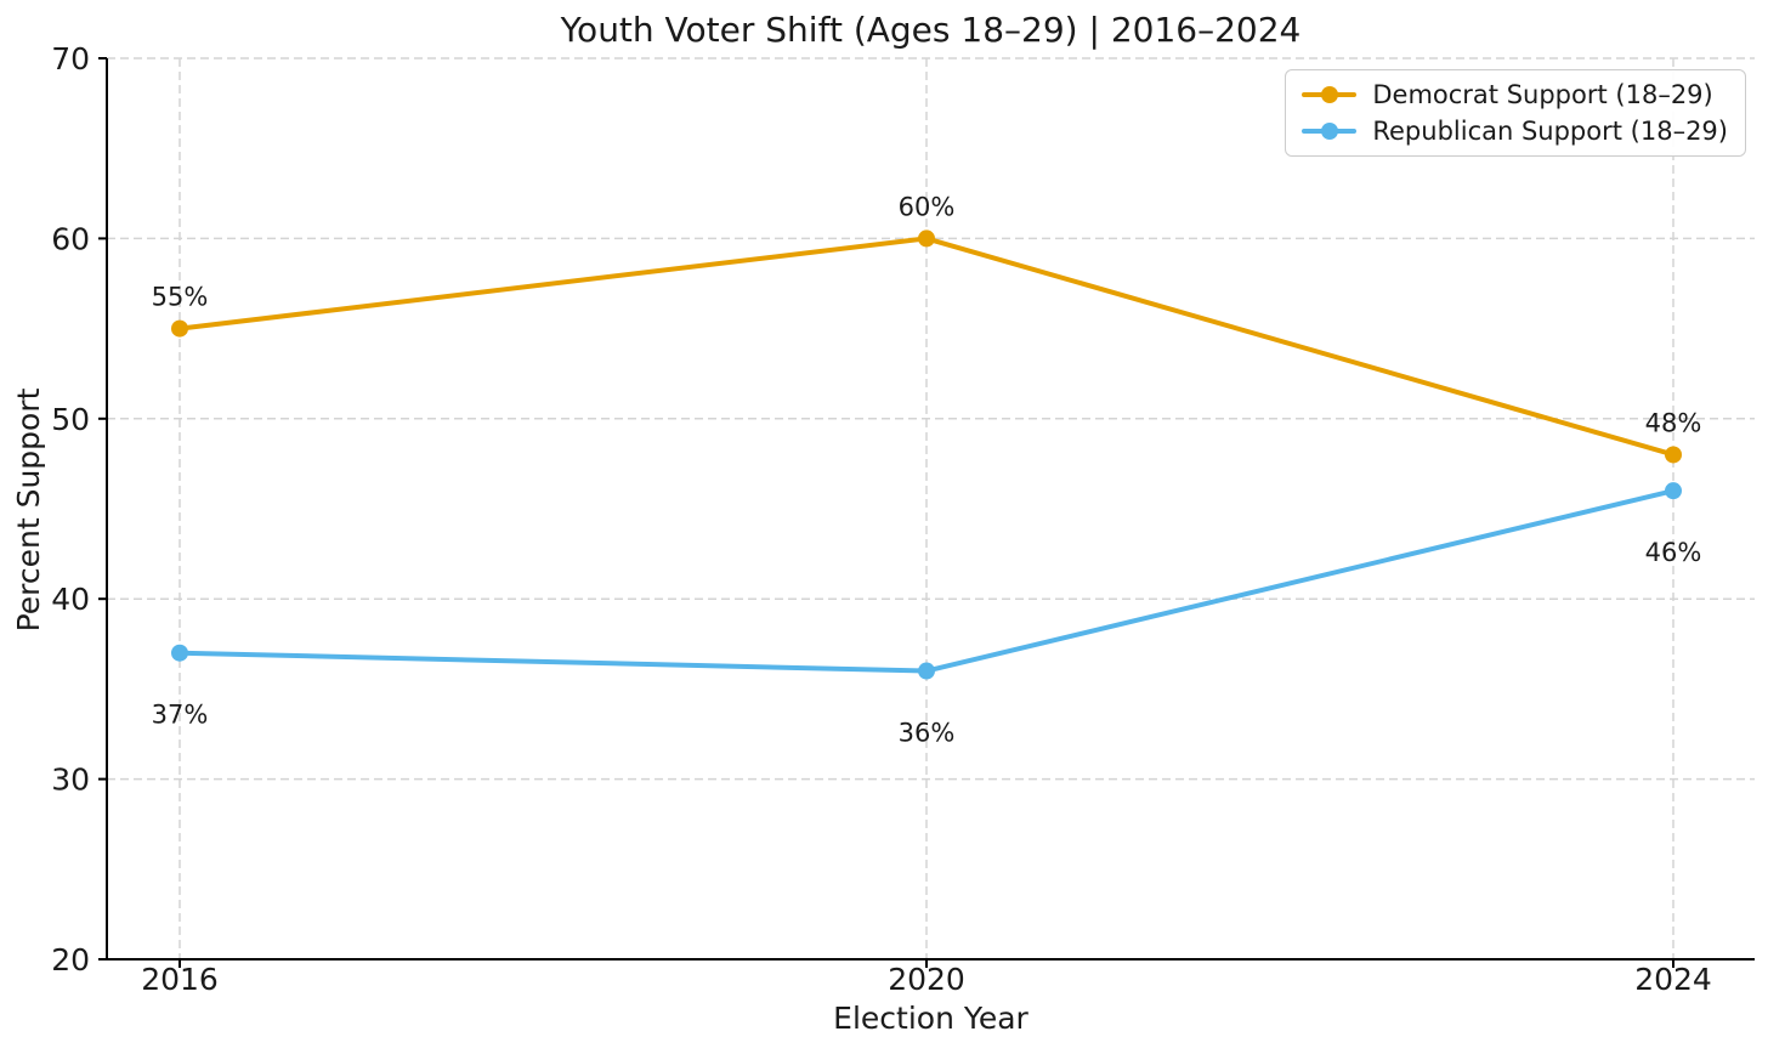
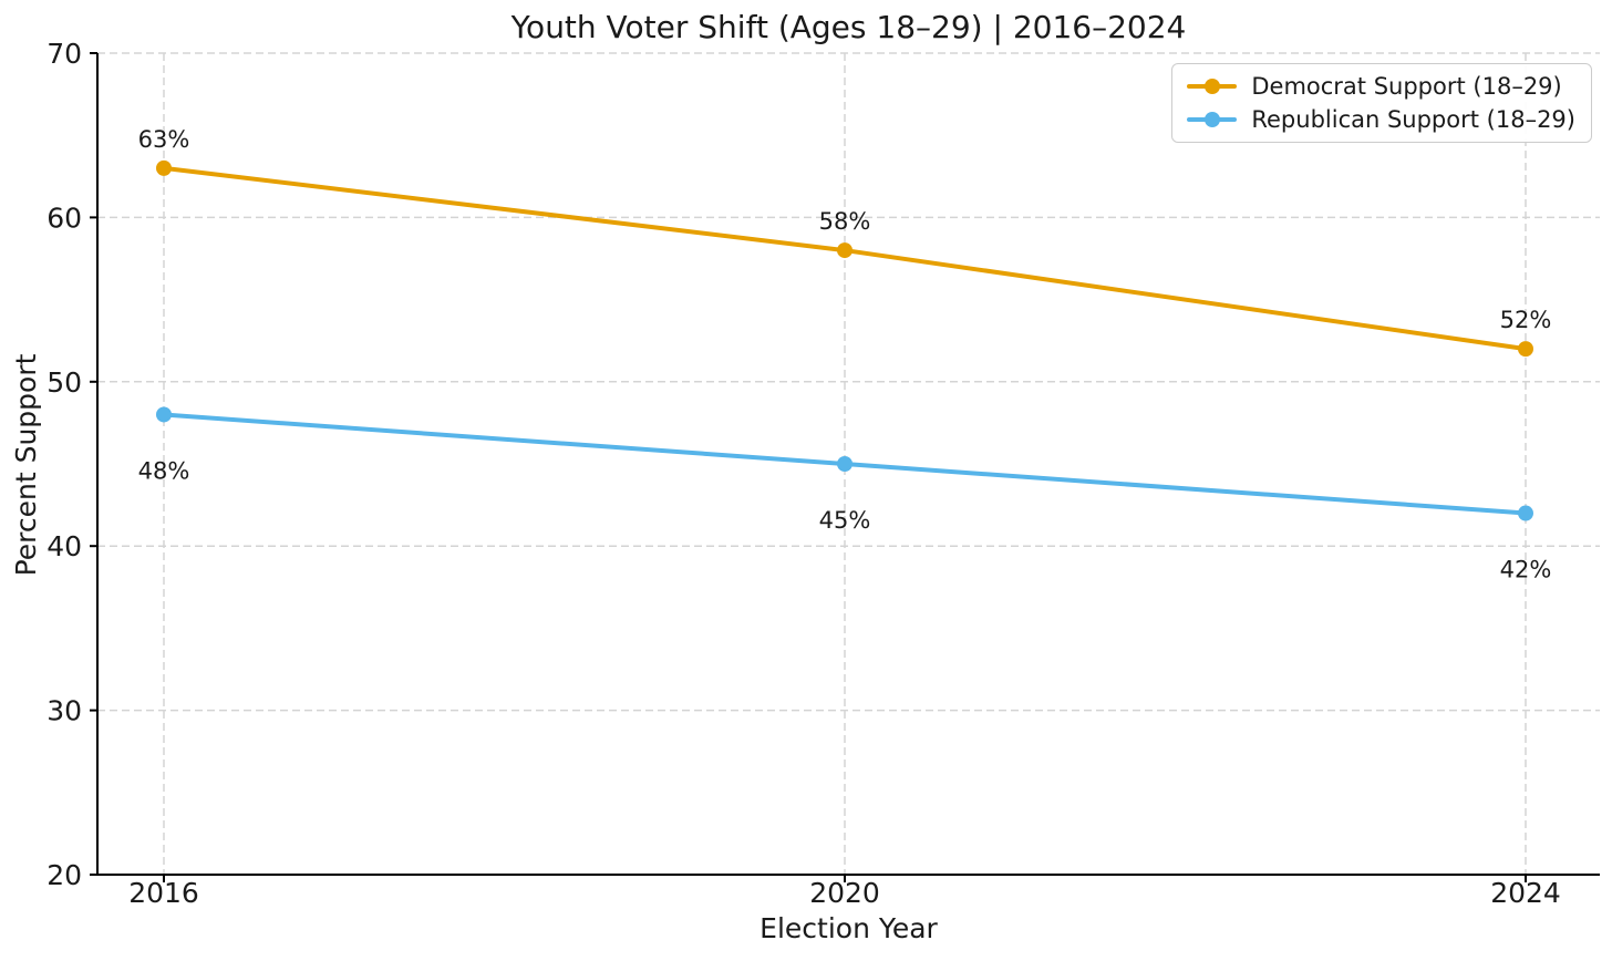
Democrat Support (18–29)/2016: 55% -> 63%
Republican Support (18–29)/2016: 37% -> 48%
Democrat Support (18–29)/2020: 60% -> 58%
Republican Support (18–29)/2020: 36% -> 45%
Democrat Support (18–29)/2024: 48% -> 52%
Republican Support (18–29)/2024: 46% -> 42%
